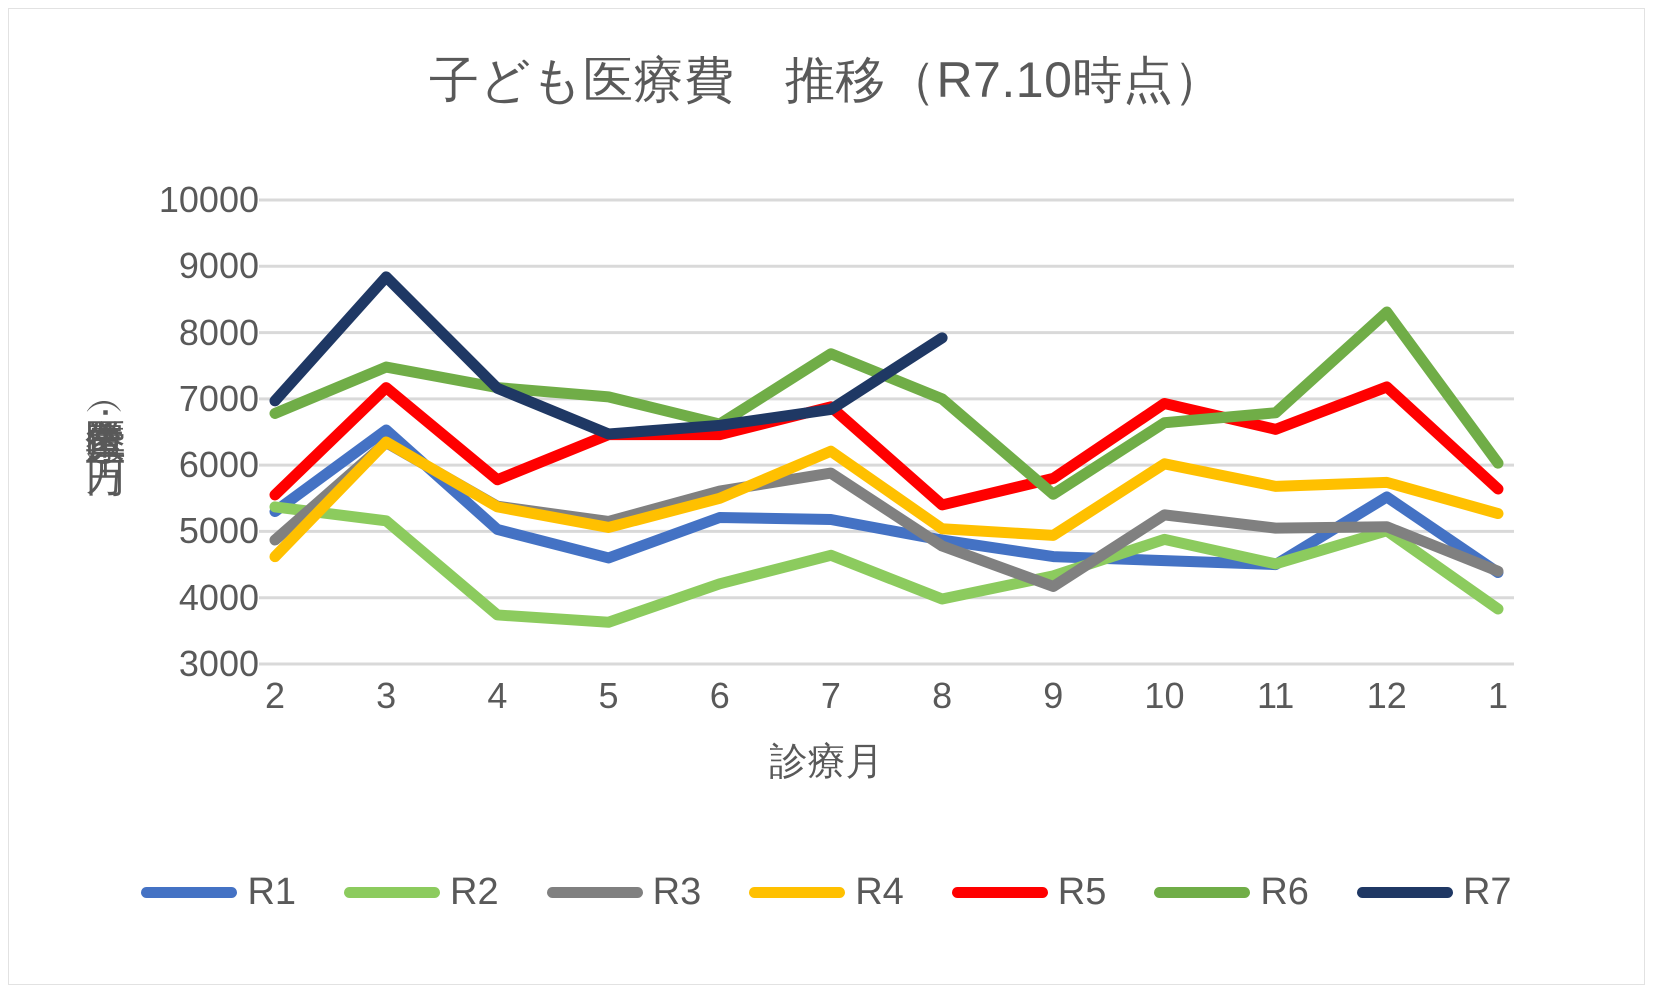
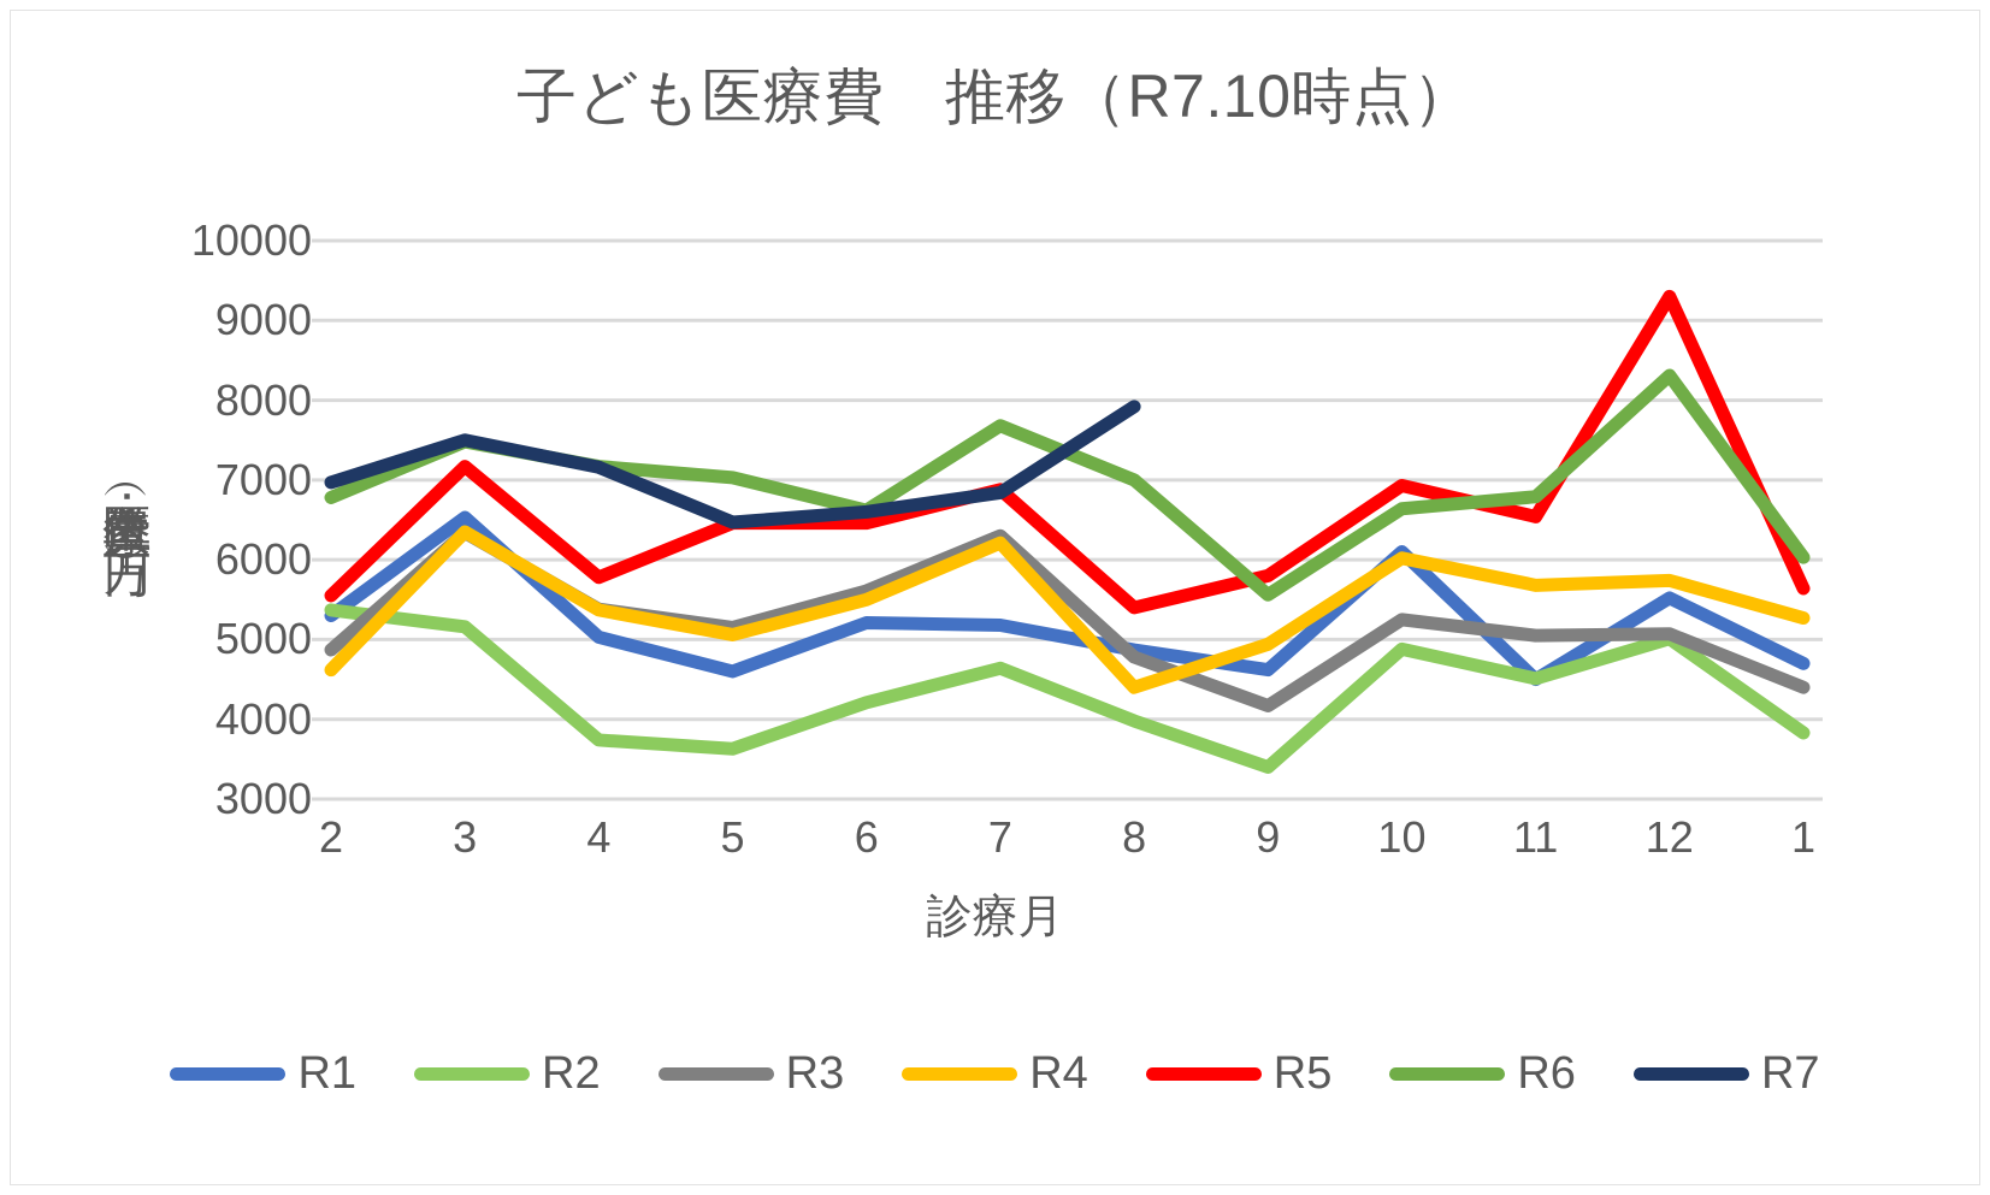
R7/3: 8800 -> 7500
R3/7: 5900 -> 6300
R4/8: 5000 -> 4400
R2/9: 4300 -> 3400
R1/10: 4600 -> 6100
R5/12: 7200 -> 9300
R1/1: 4400 -> 4700
